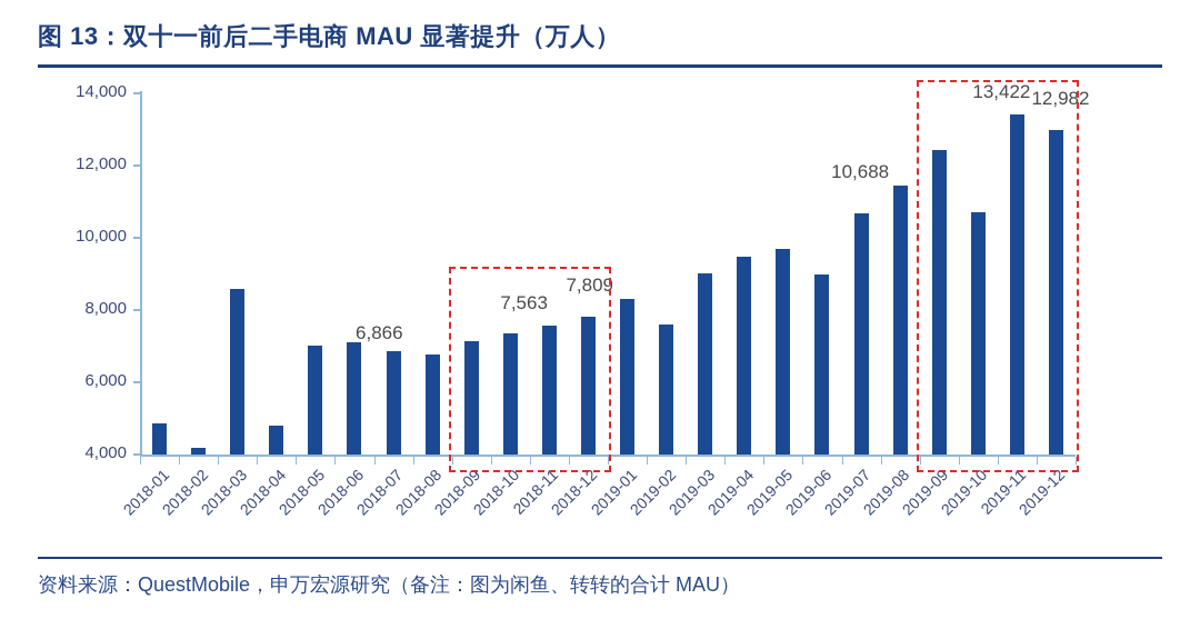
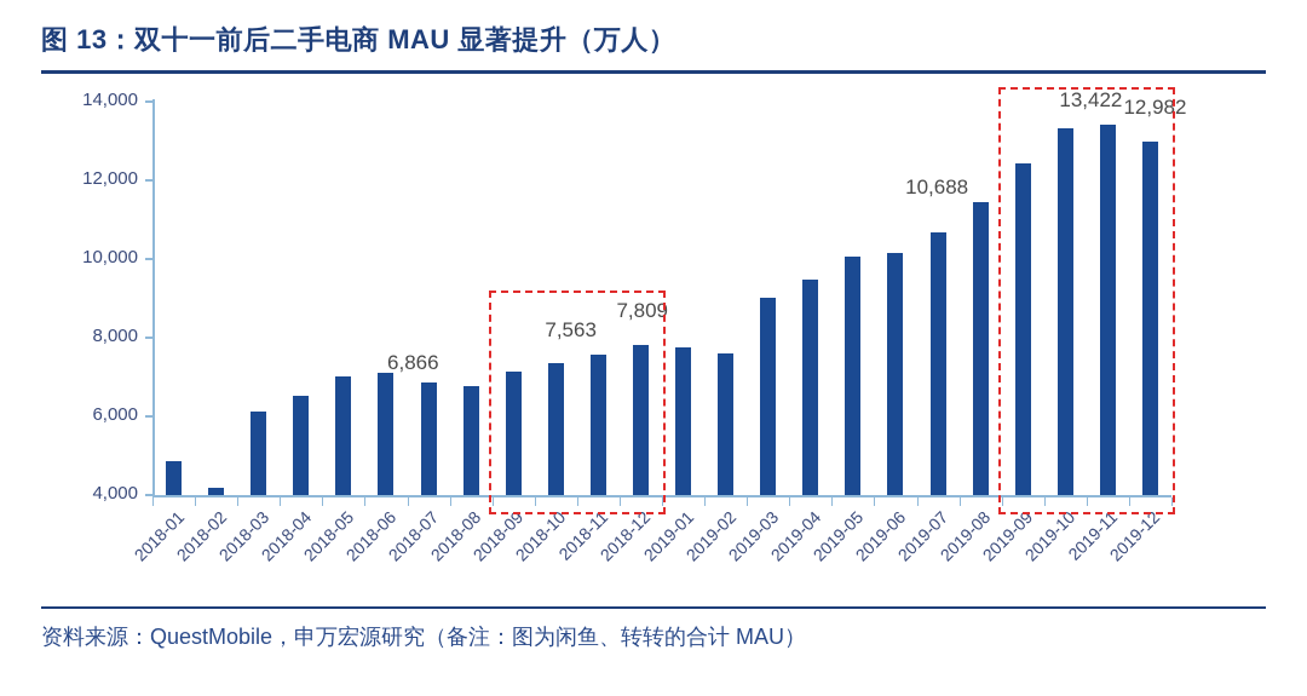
2018-03: 8600 -> 6100
2018-04: 4800 -> 6500
2019-01: 8300 -> 7700
2019-05: 9700 -> 10000
2019-06: 9000 -> 10100
2019-10: 10700 -> 13300
